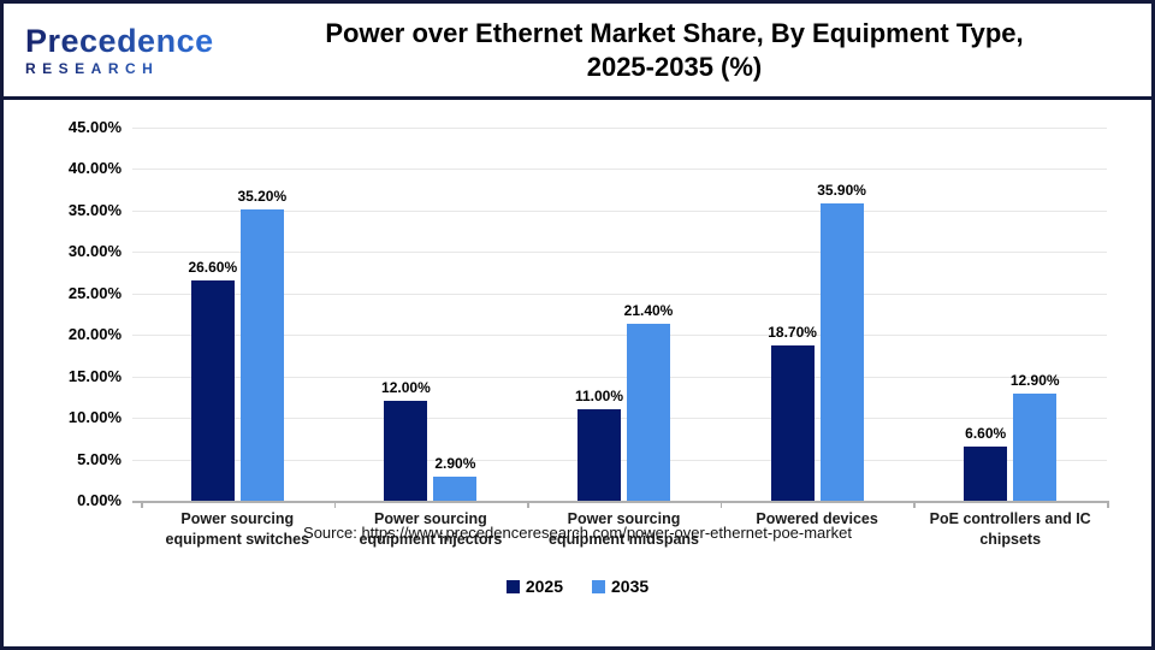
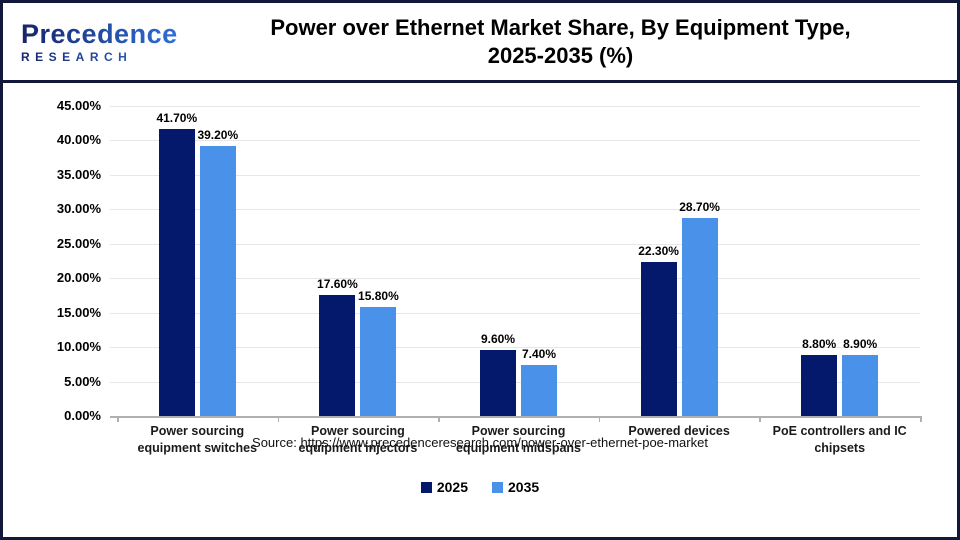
2025/Power sourcing equipment switches: 26.60% -> 41.70%
2035/Power sourcing equipment switches: 35.20% -> 39.20%
2025/Power sourcing equipment injectors: 12.00% -> 17.60%
2035/Power sourcing equipment injectors: 2.90% -> 15.80%
2025/Power sourcing equipment midspans: 11.00% -> 9.60%
2035/Power sourcing equipment midspans: 21.40% -> 7.40%
2025/Powered devices: 18.70% -> 22.30%
2035/Powered devices: 35.90% -> 28.70%
2025/PoE controllers and IC chipsets: 6.60% -> 8.80%
2035/PoE controllers and IC chipsets: 12.90% -> 8.90%
